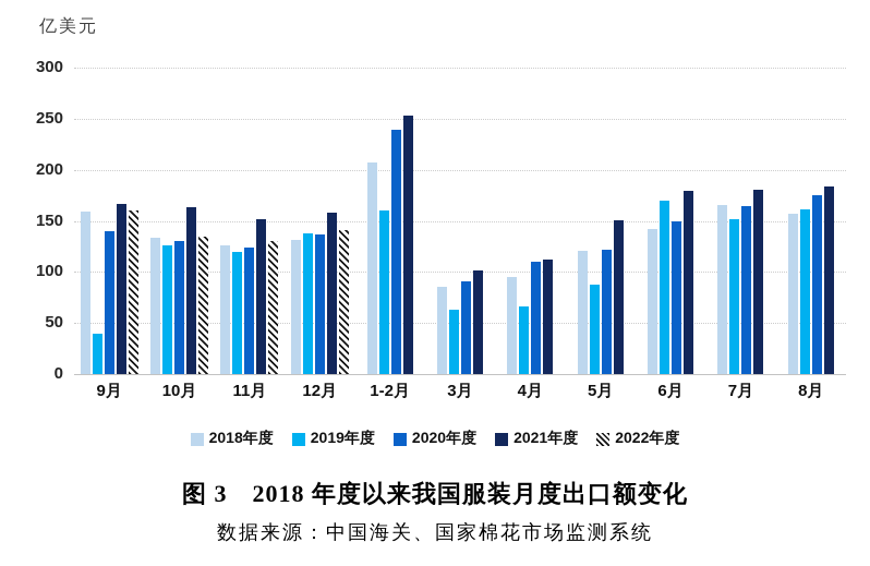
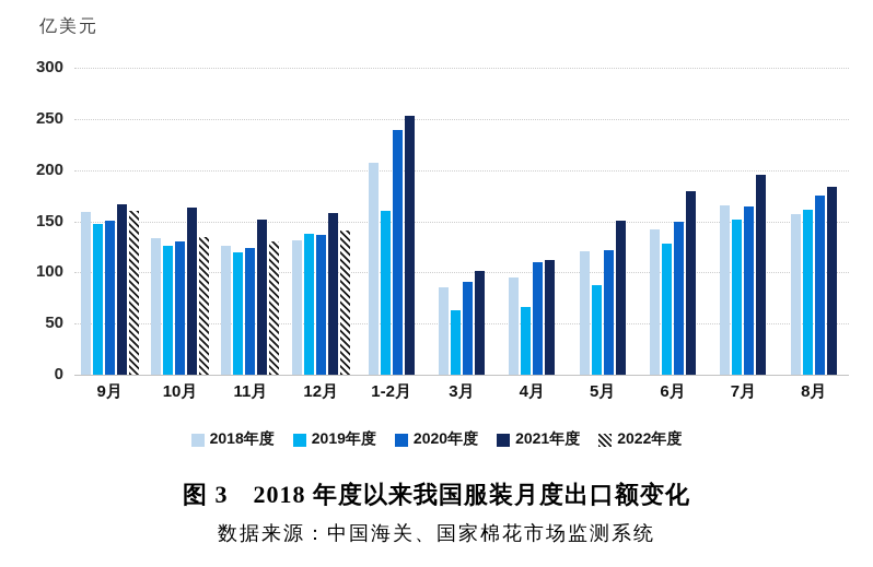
2019年度/9月: 40 -> 150
2020年度/9月: 140 -> 150
2019年度/6月: 170 -> 130
2021年度/7月: 180 -> 200
